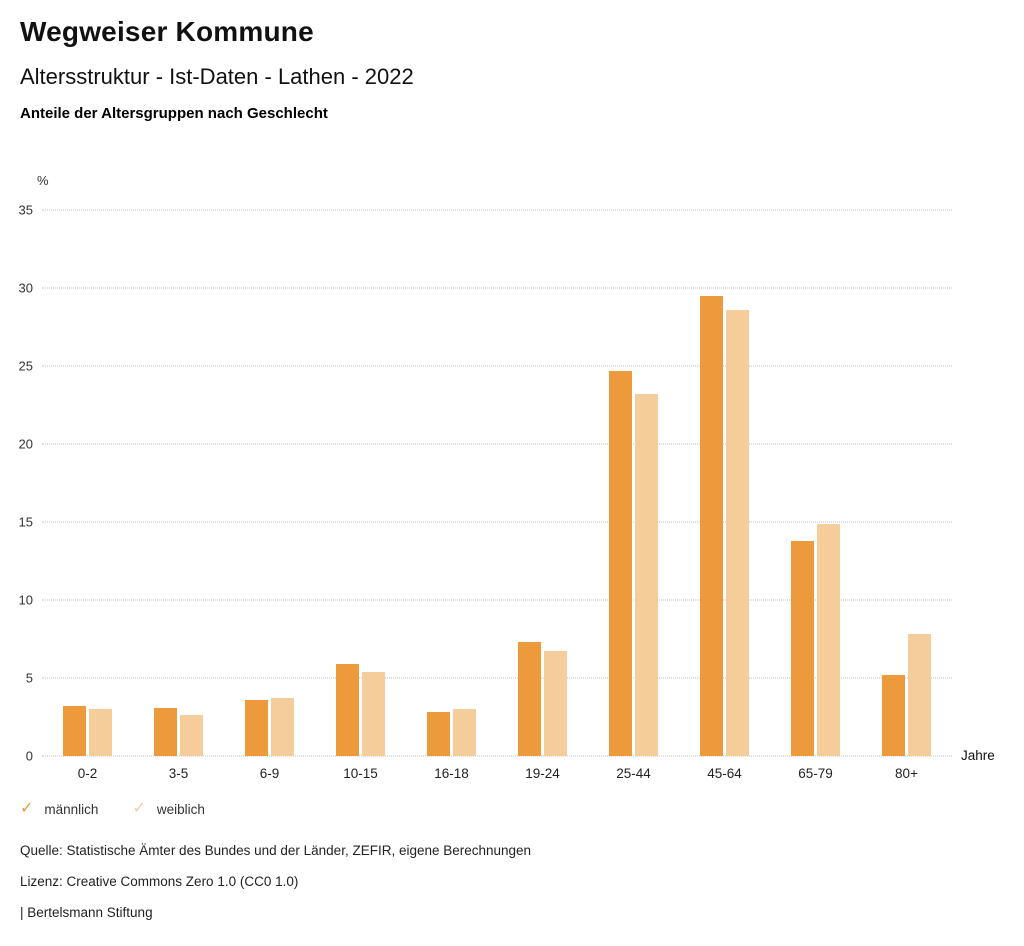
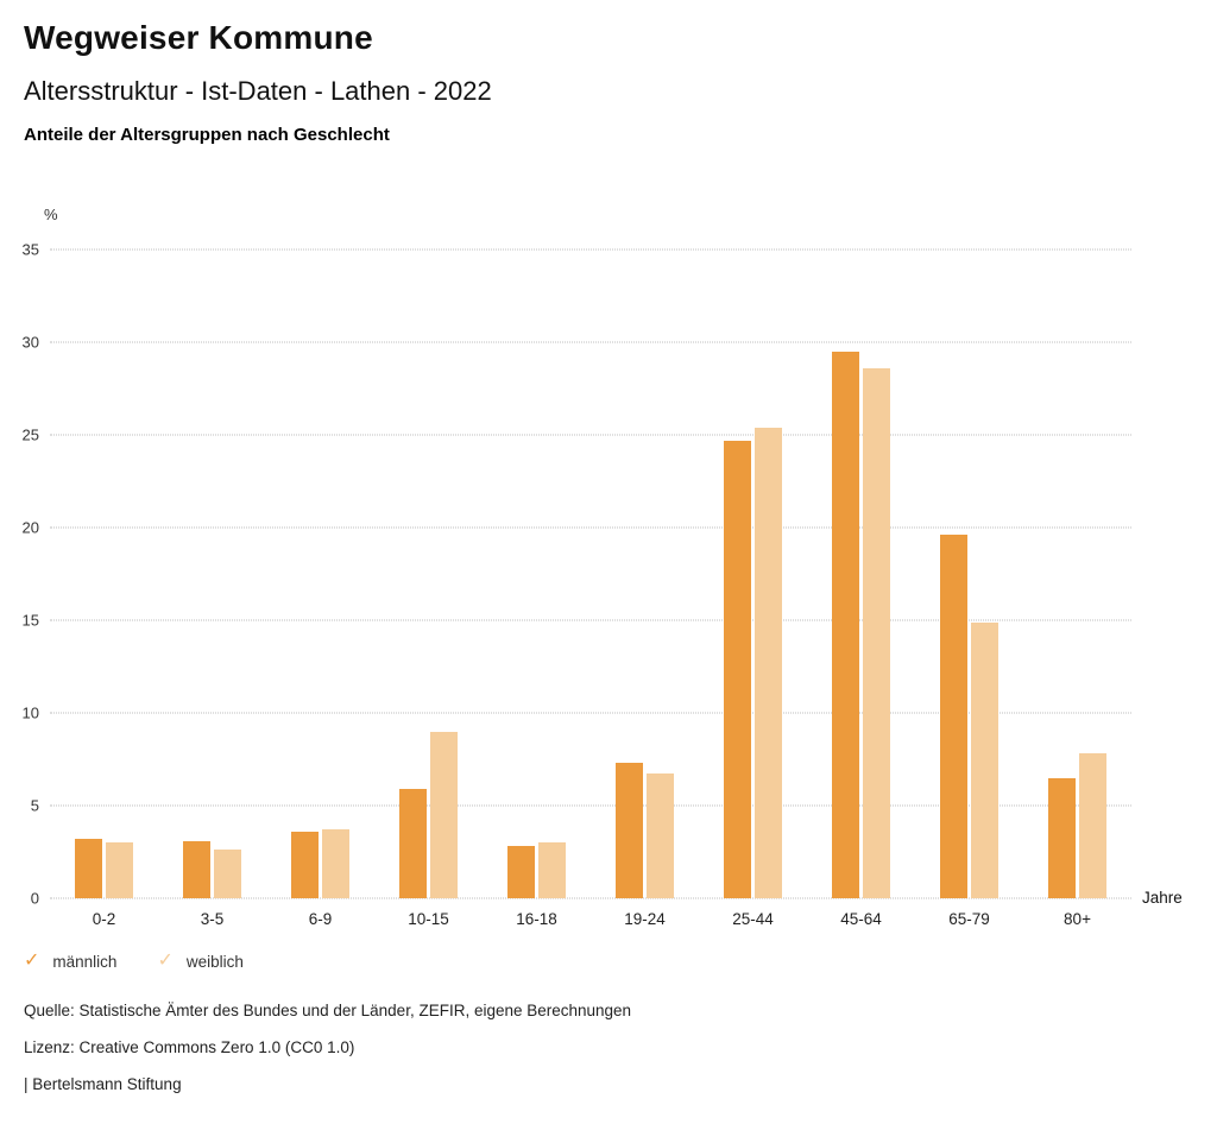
weiblich/10-15: 5.4 -> 9.0
weiblich/25-44: 23.2 -> 25.4
männlich/65-79: 13.8 -> 19.6
männlich/80+: 5.2 -> 6.5
